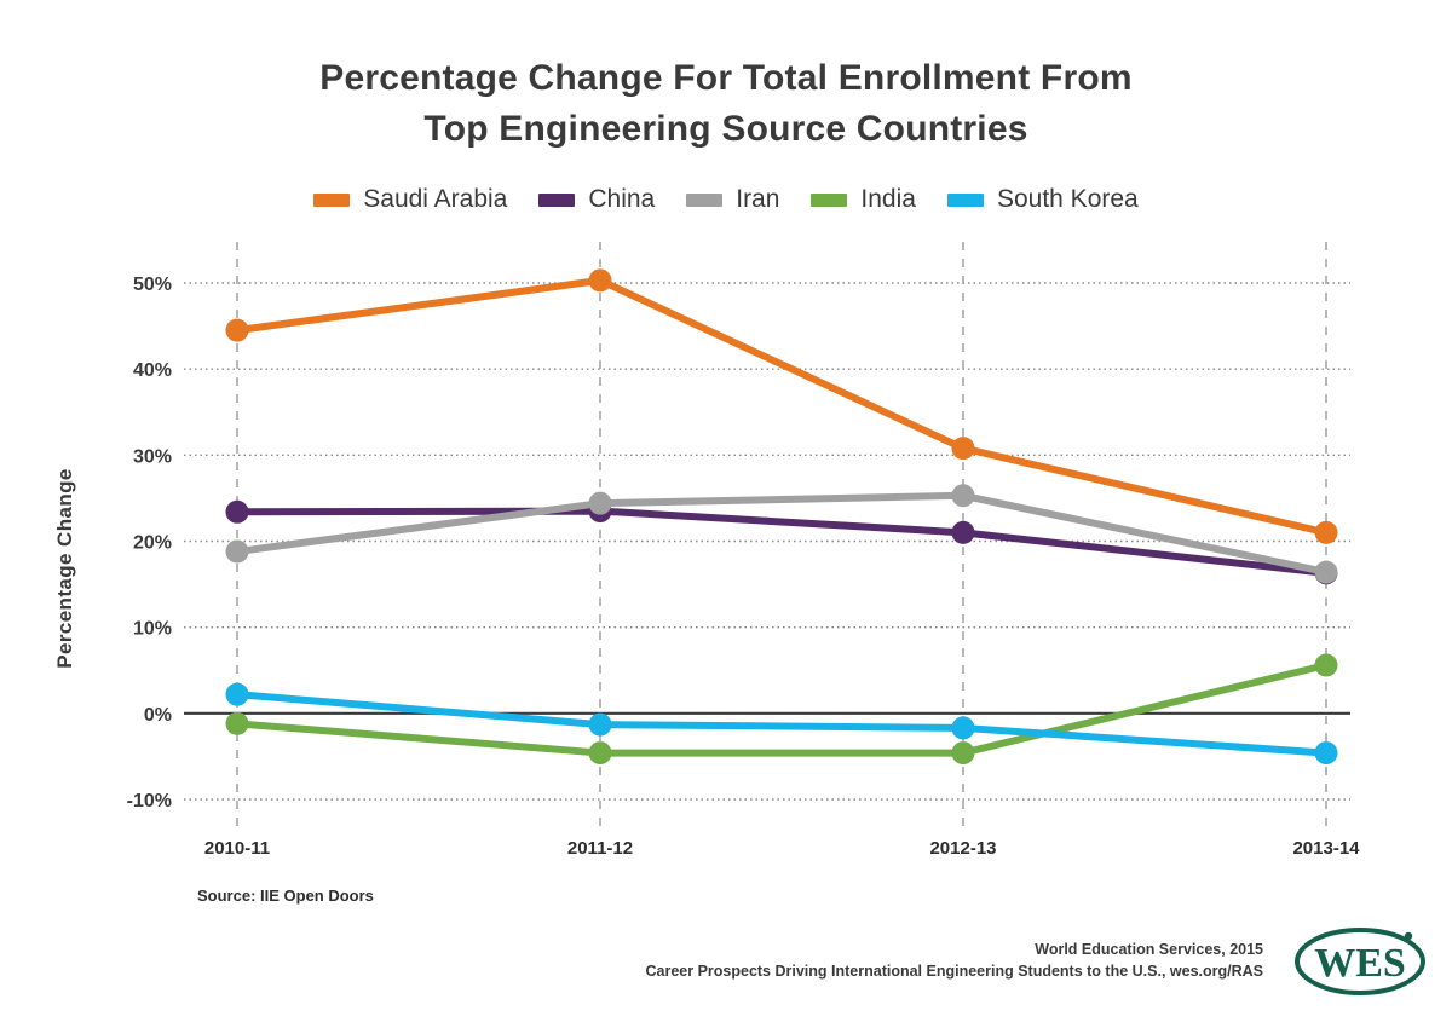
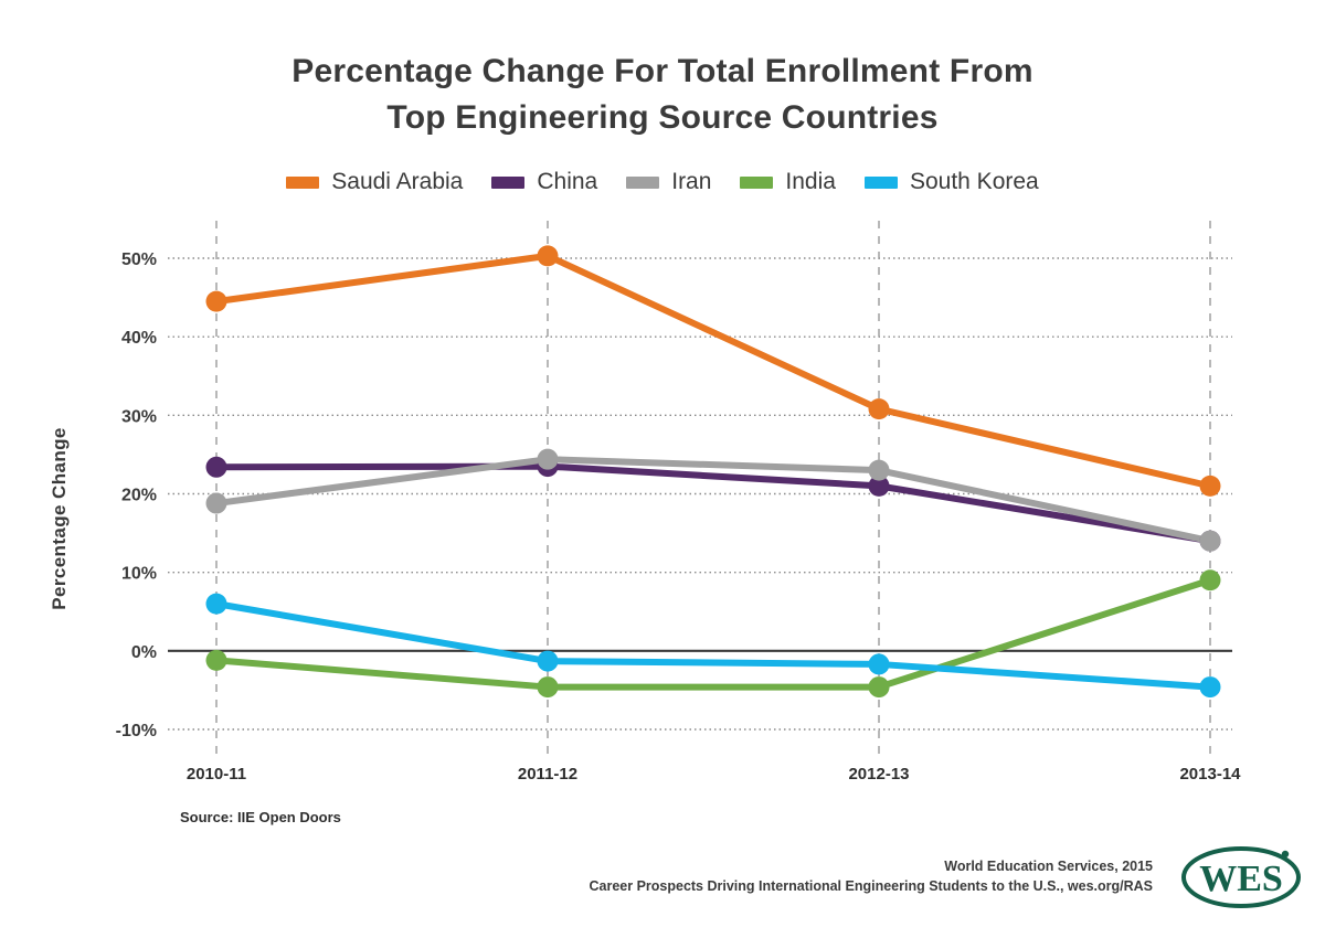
South Korea/2010-11: 2% -> 6%
Iran/2012-13: 25% -> 23%
China/2013-14: 16% -> 14%
Iran/2013-14: 16% -> 14%
India/2013-14: 6% -> 9%
